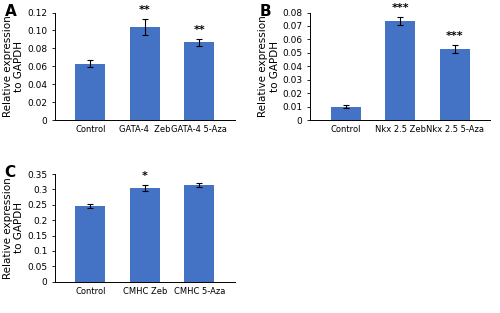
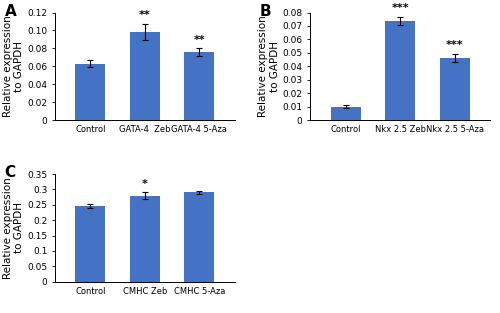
GATA-4 Zeb: 0.104 -> 0.098
GATA-4 5-Aza: 0.087 -> 0.076
Nkx 2.5 5-Aza: 0.053 -> 0.046
CMHC Zeb: 0.305 -> 0.280
CMHC 5-Aza: 0.315 -> 0.290
